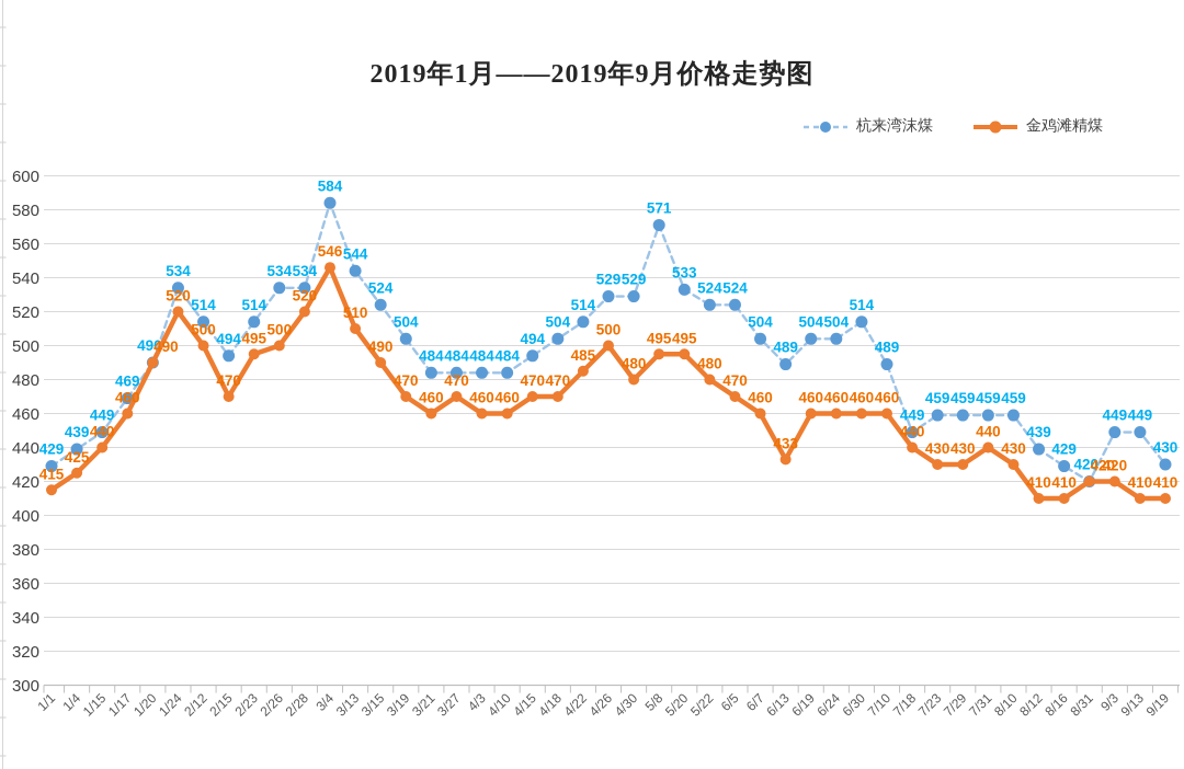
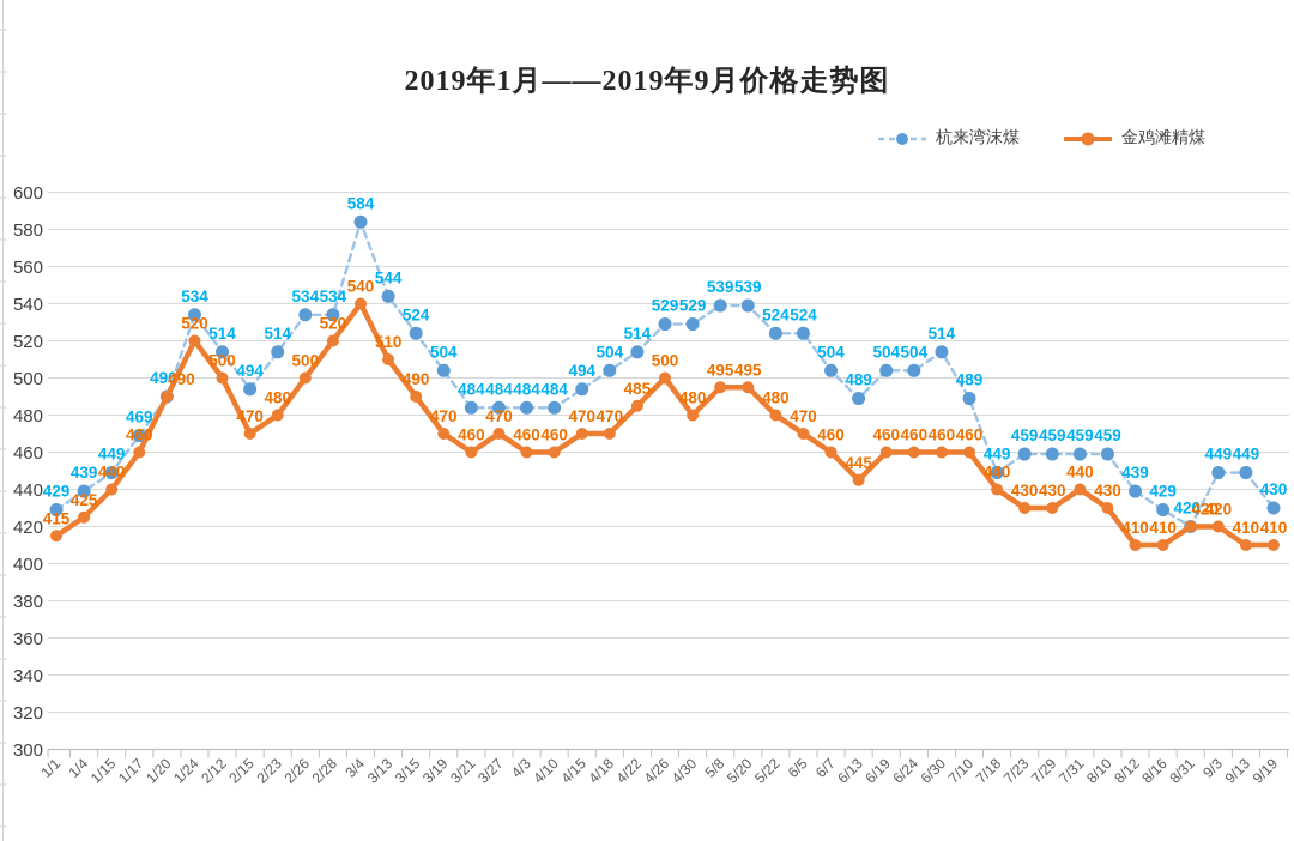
金鸡滩精煤/2/23: 495 -> 480
金鸡滩精煤/3/4: 546 -> 540
杭来湾沫煤/5/8: 571 -> 539
杭来湾沫煤/5/20: 533 -> 539
金鸡滩精煤/6/13: 433 -> 445
